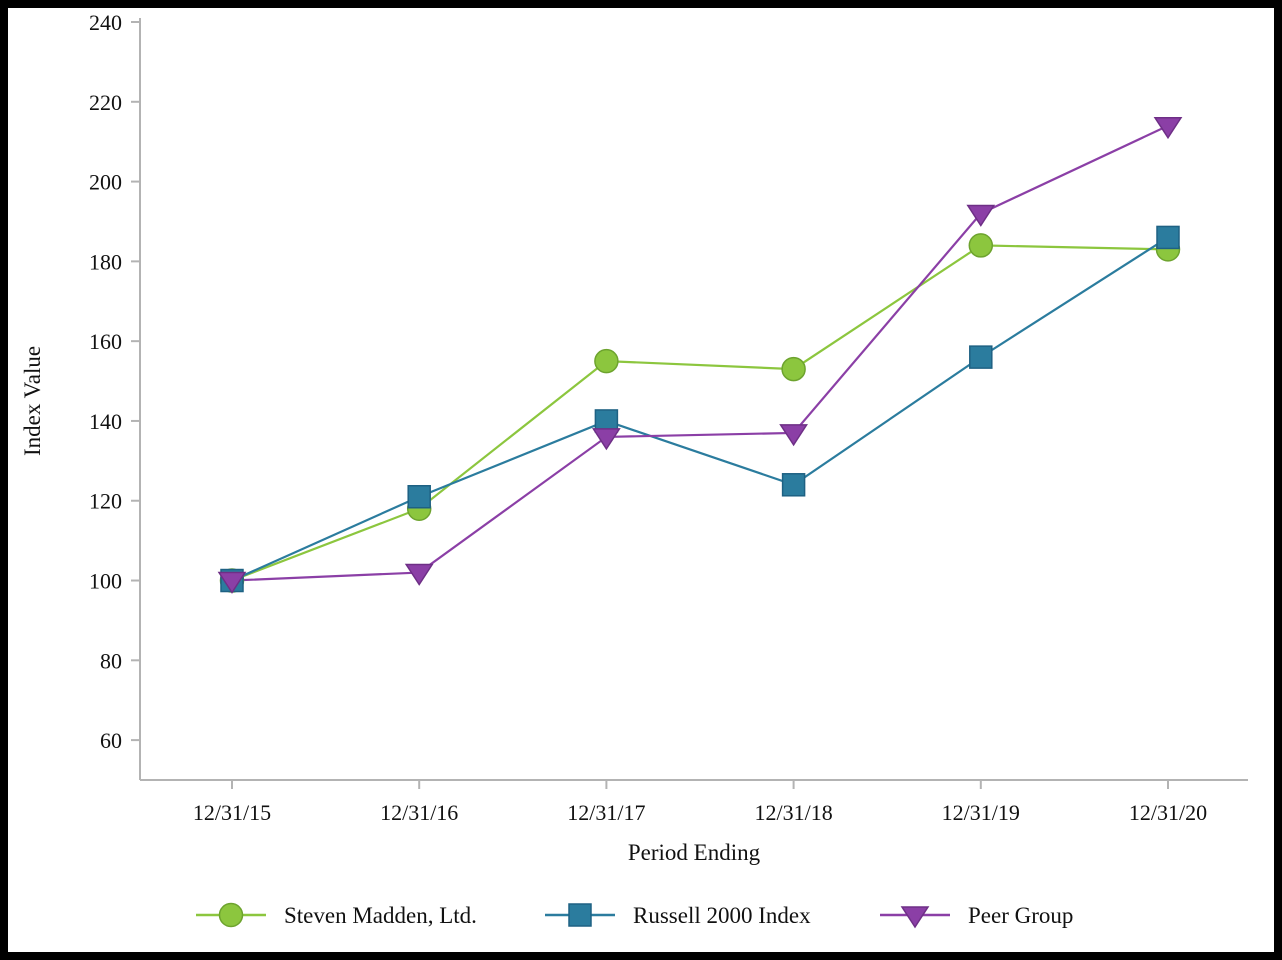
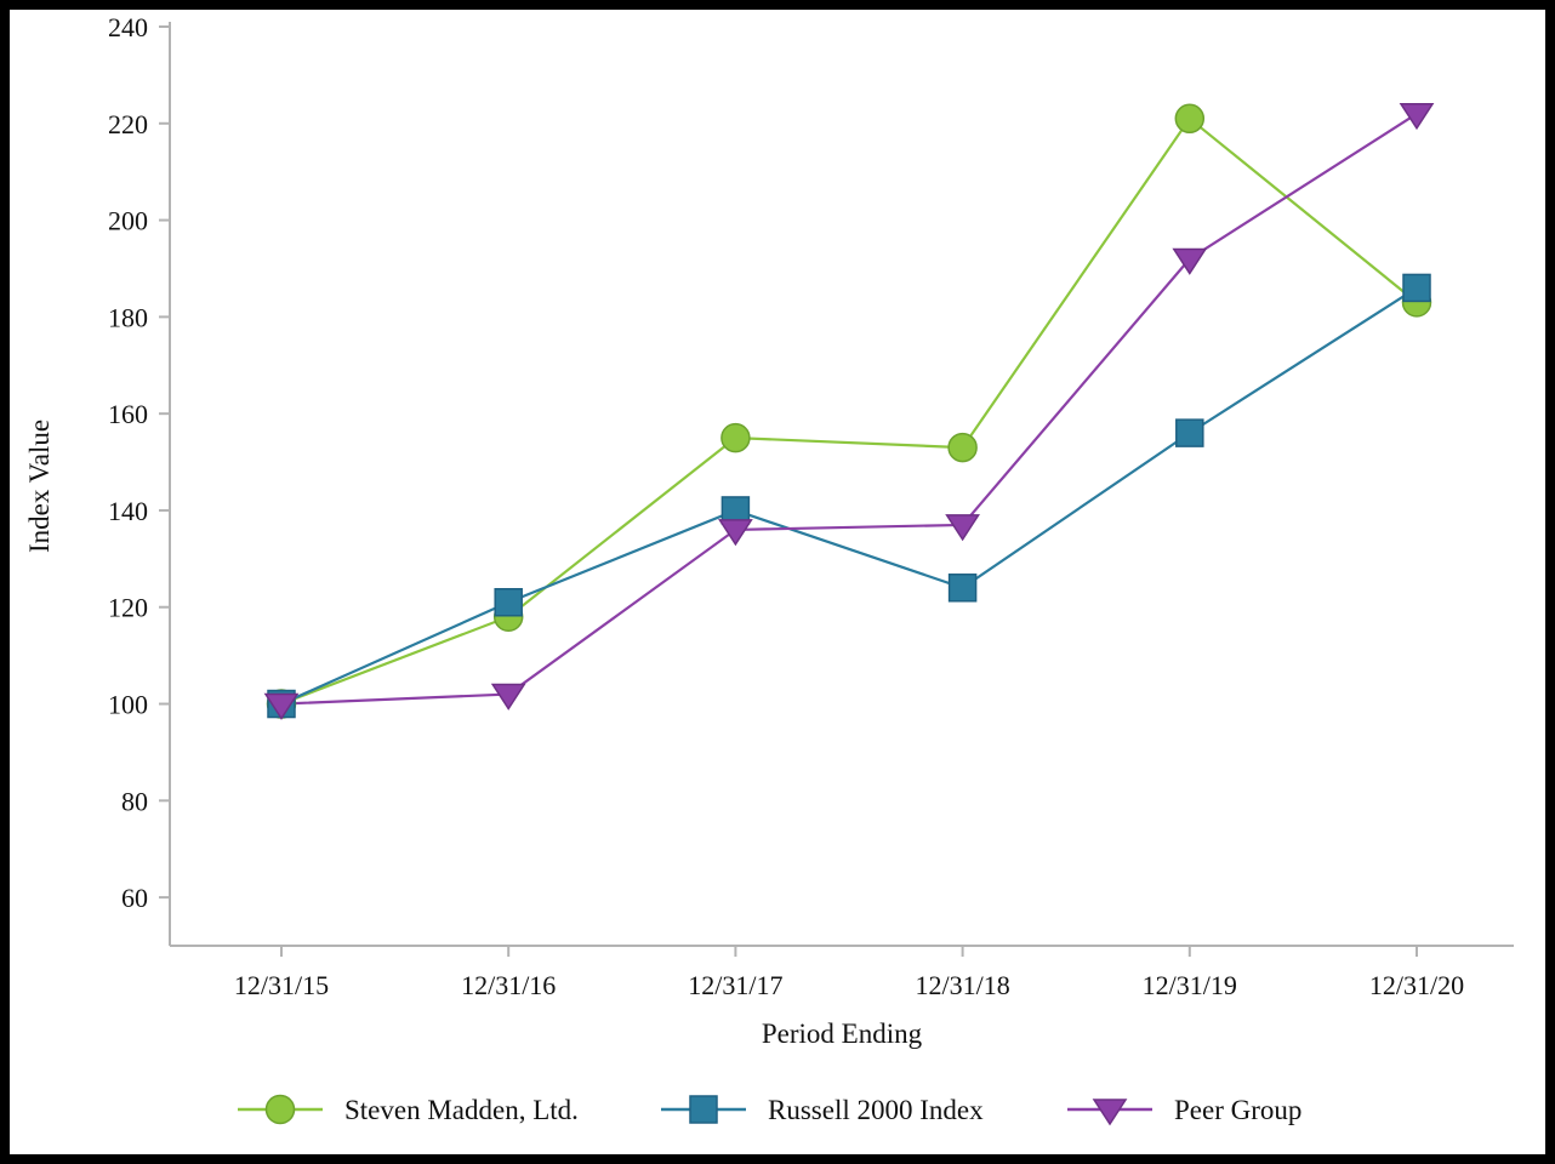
Steven Madden, Ltd./12/31/19: 184 -> 221
Peer Group/12/31/20: 214 -> 222
